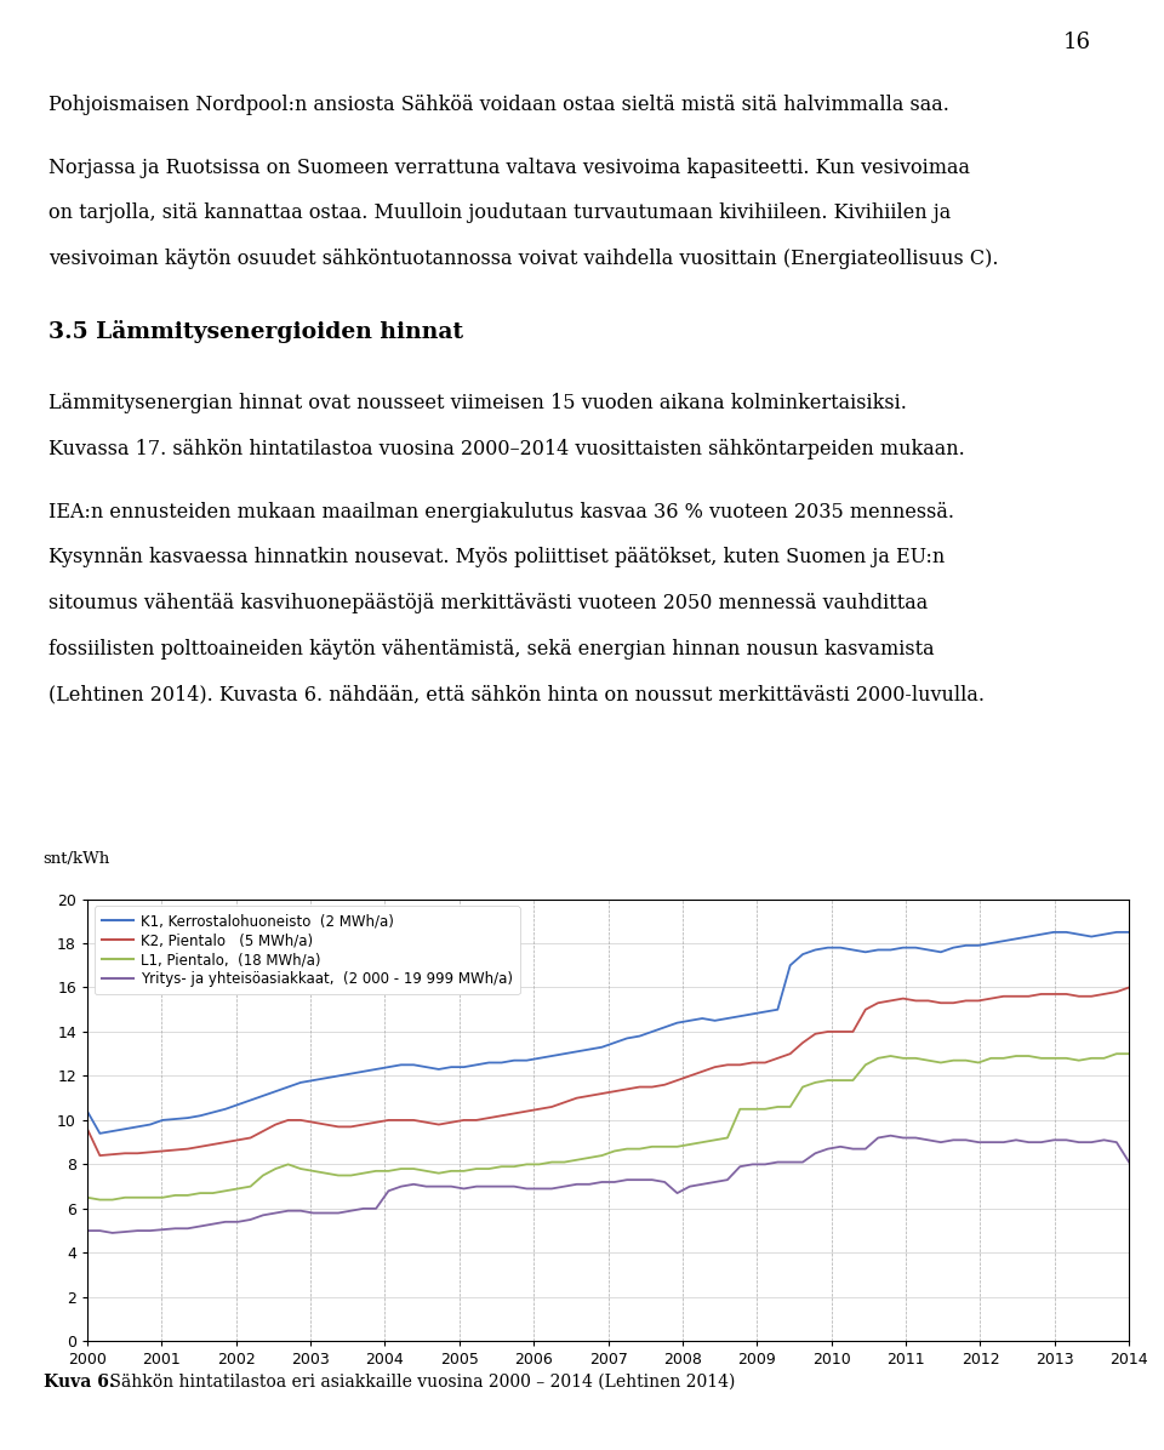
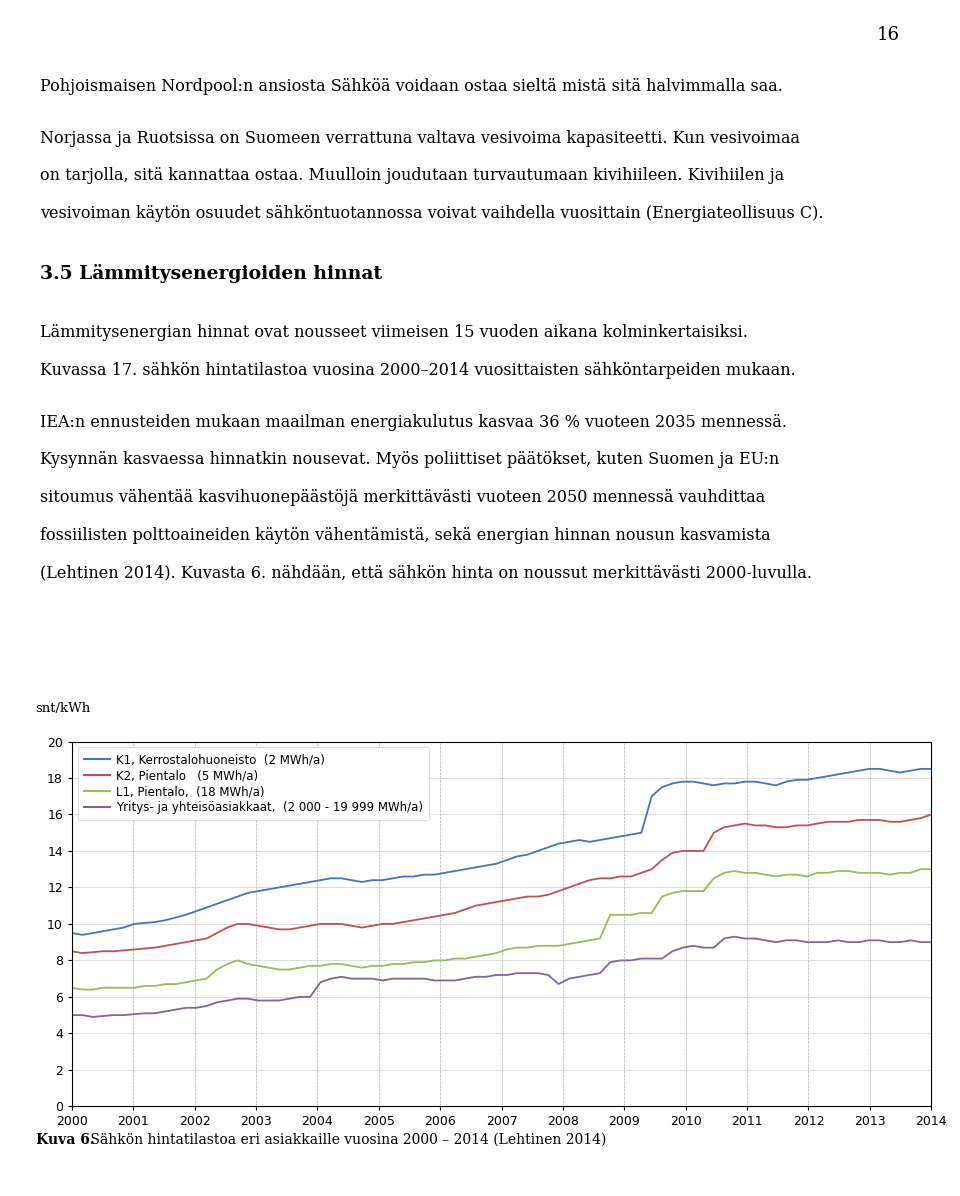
K1, Kerrostalohuoneisto (2 MWh/a)/2000: 10.4 -> 9.5
K2, Pientalo (5 MWh/a)/2000: 9.6 -> 8.5
Yritys- ja yhteisöasiakkaat, (2 000 - 19 999 MWh/a)/2014: 8.1 -> 9.0
